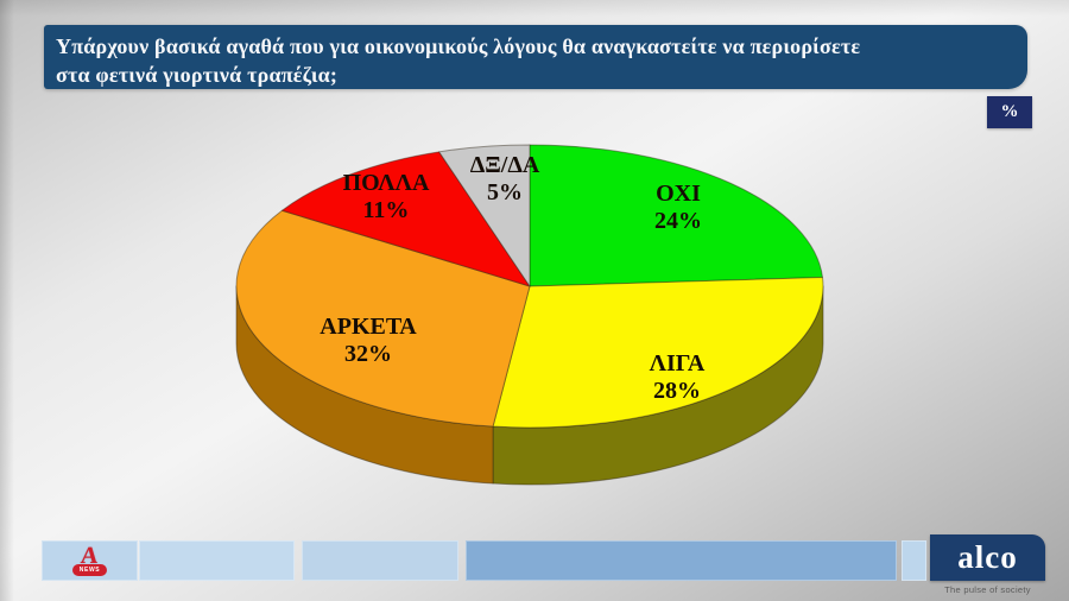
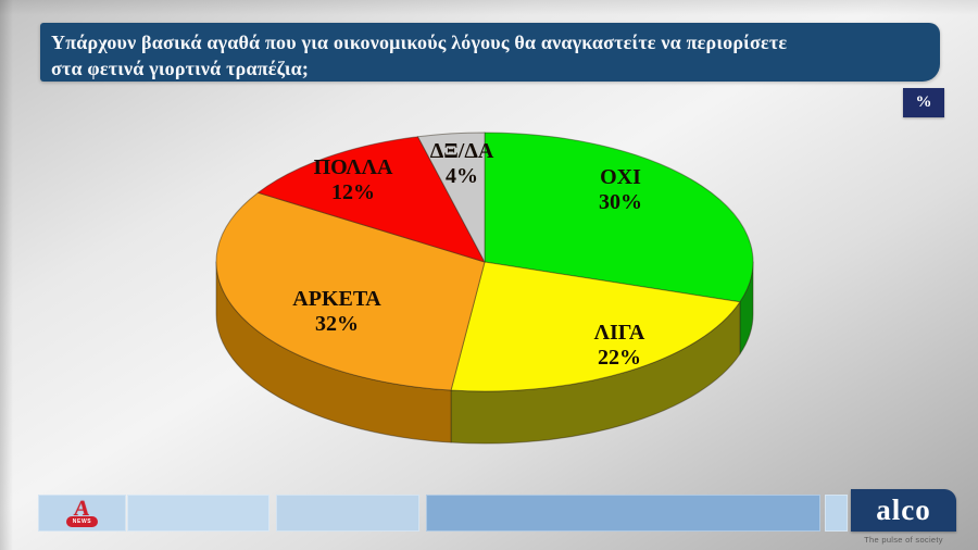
ΟΧΙ: 24% -> 30%
ΛΙΓΑ: 28% -> 22%
ΠΟΛΛΑ: 11% -> 12%
ΔΞ/ΔΑ: 5% -> 4%
